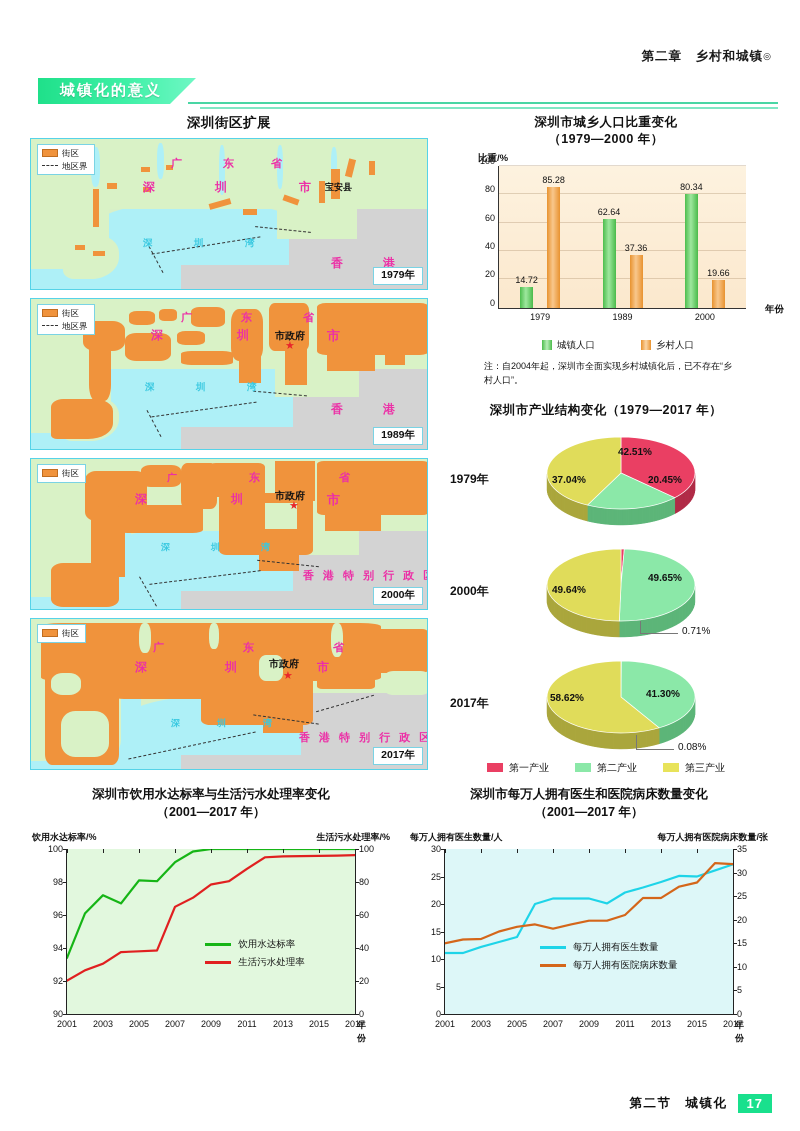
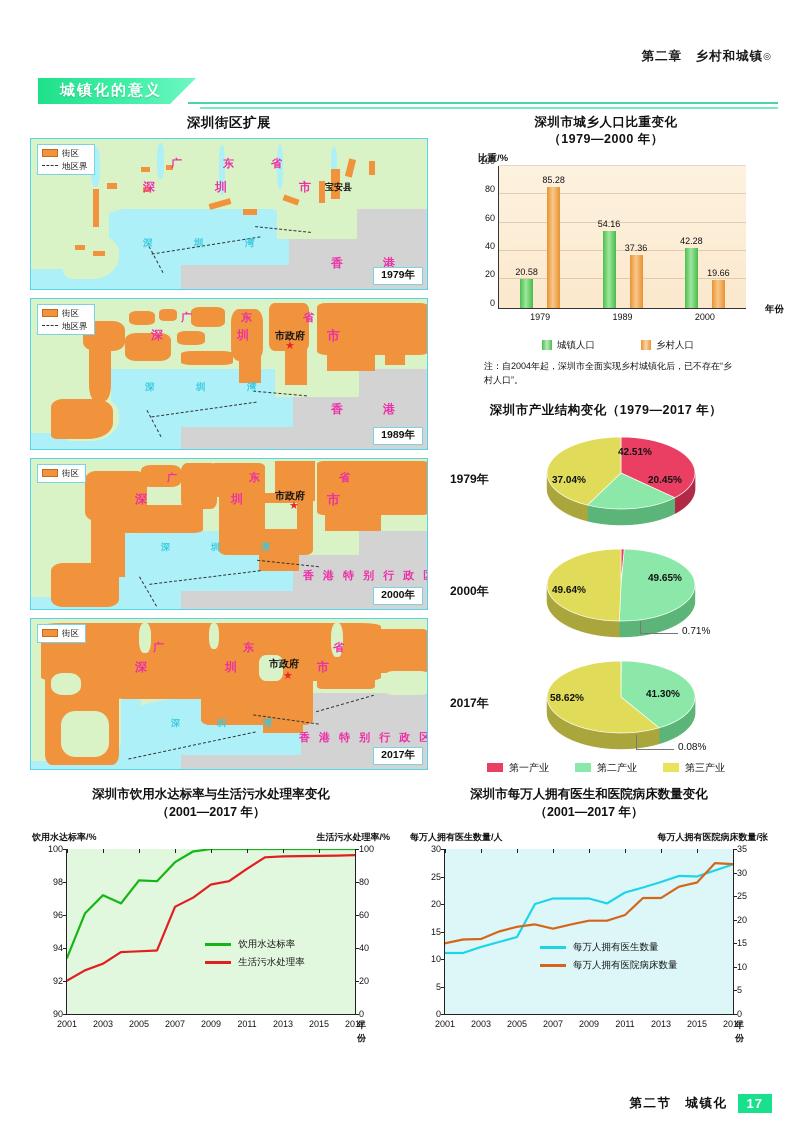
深圳市城乡人口比重变化（1979—2000 年）/城镇人口/1979: 14.72 -> 20.58
深圳市城乡人口比重变化（1979—2000 年）/城镇人口/1989: 62.64 -> 54.16
深圳市城乡人口比重变化（1979—2000 年）/城镇人口/2000: 80.34 -> 42.28
